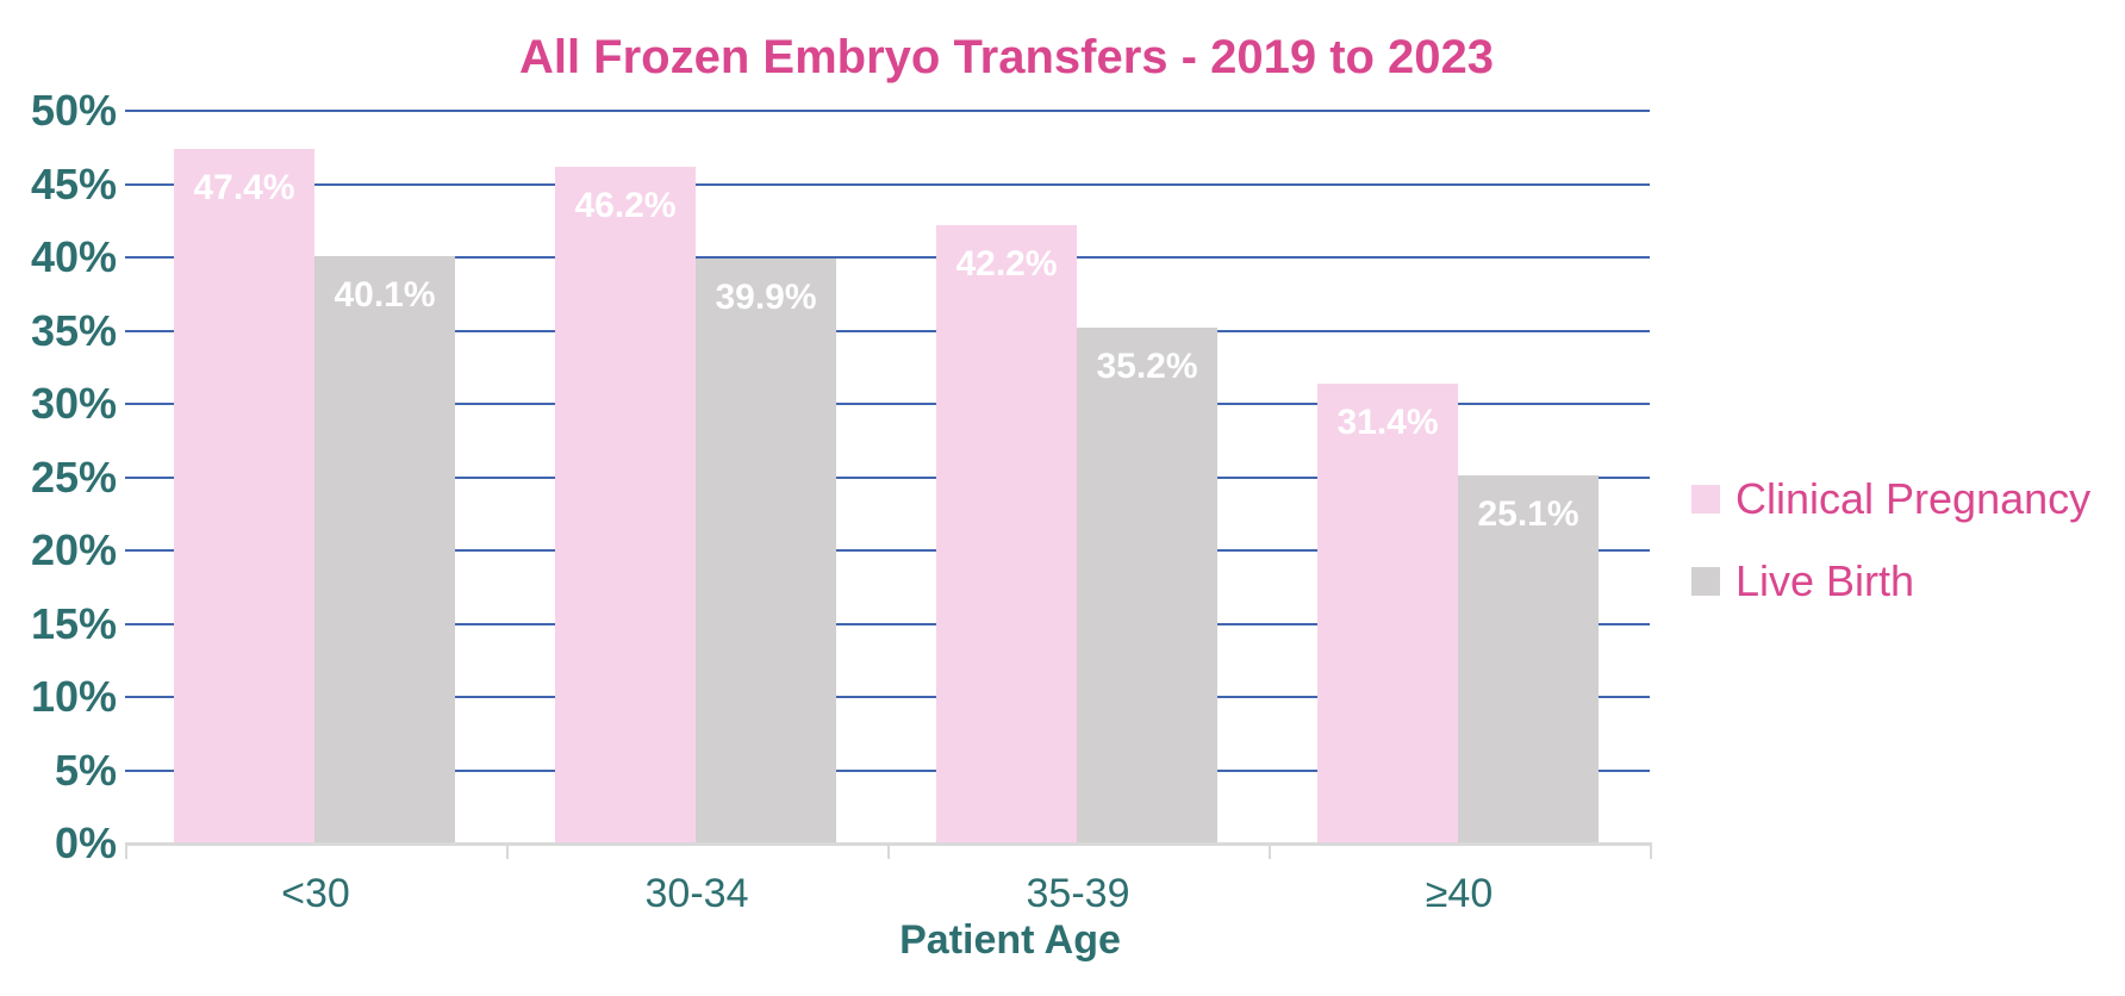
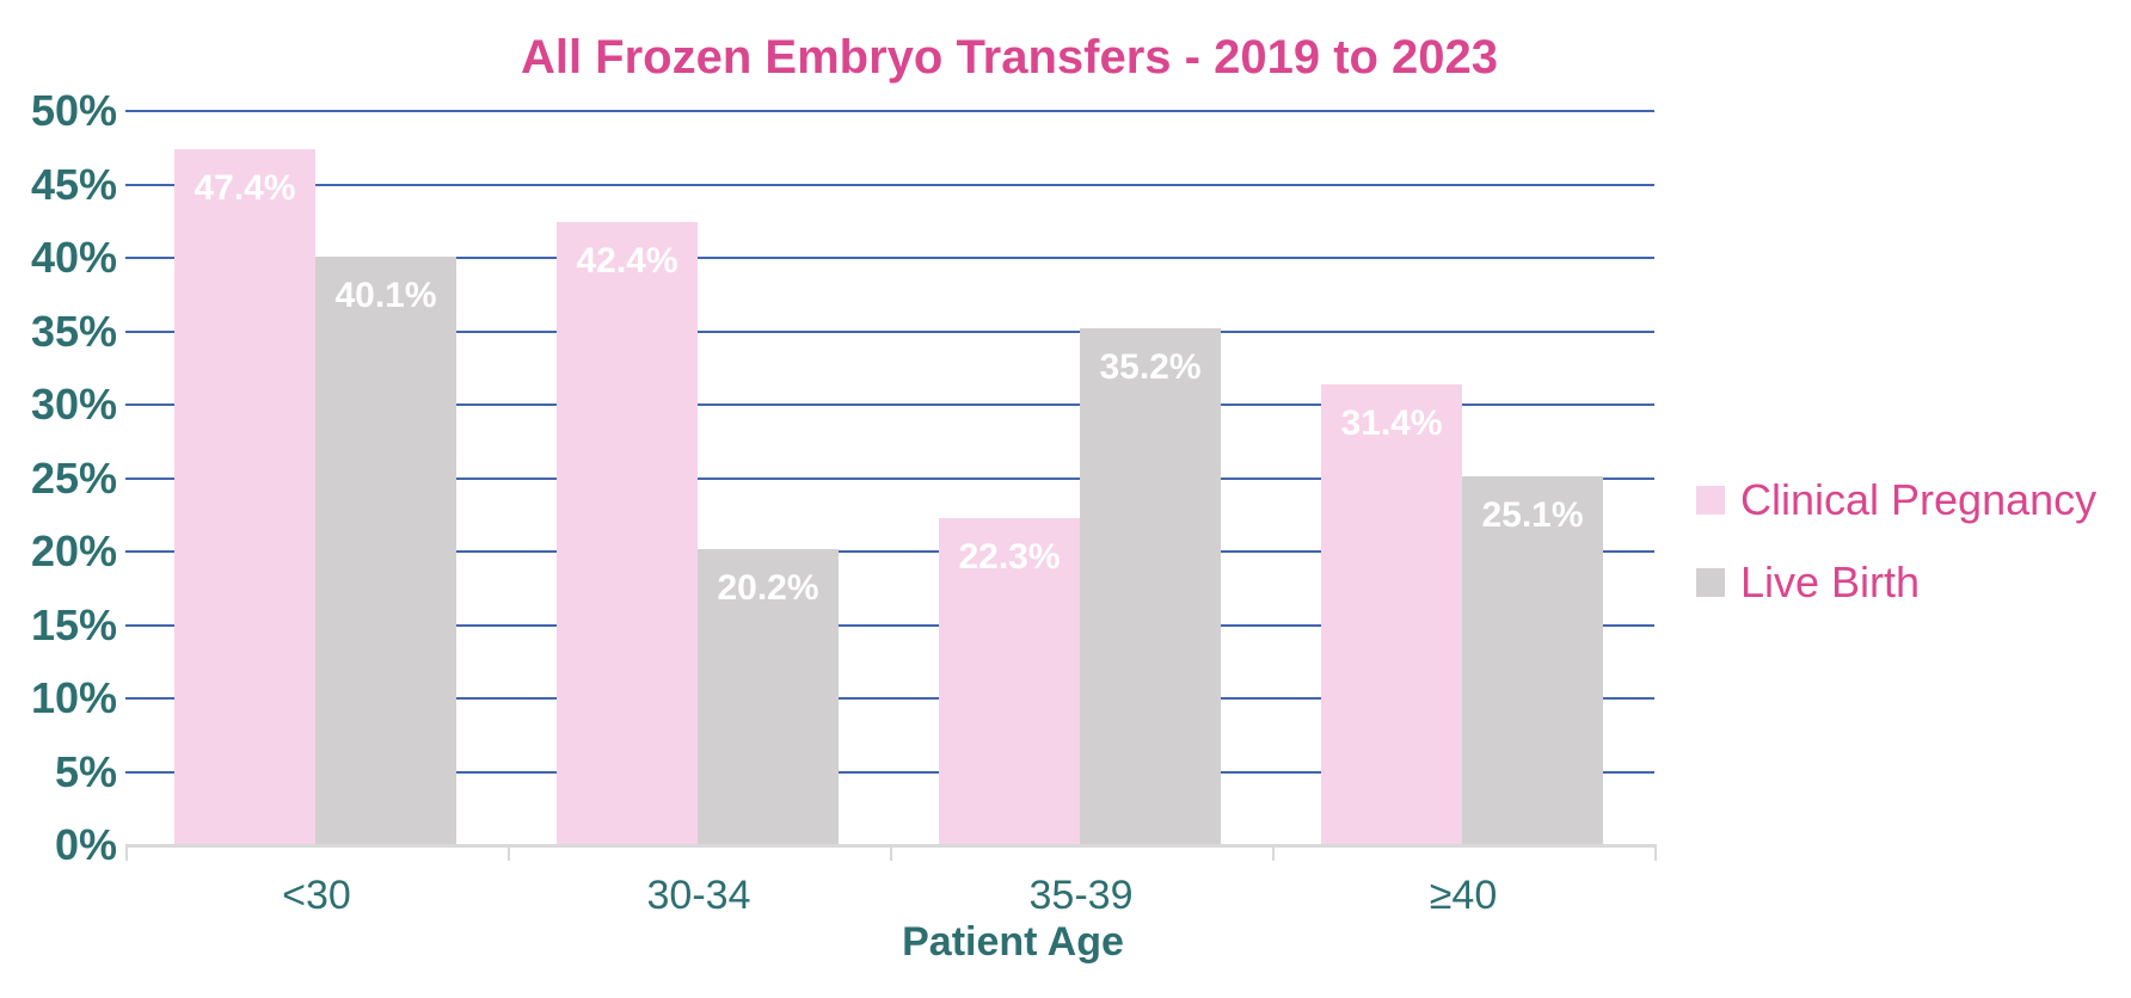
Clinical Pregnancy/30-34: 46.2% -> 42.4%
Live Birth/30-34: 39.9% -> 20.2%
Clinical Pregnancy/35-39: 42.2% -> 22.3%
